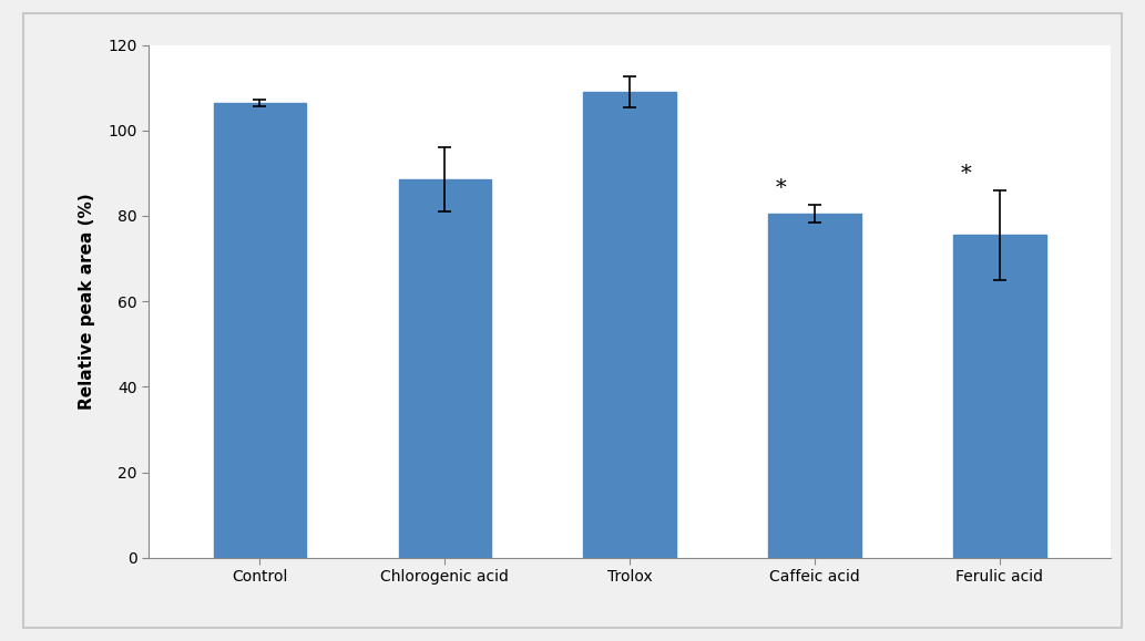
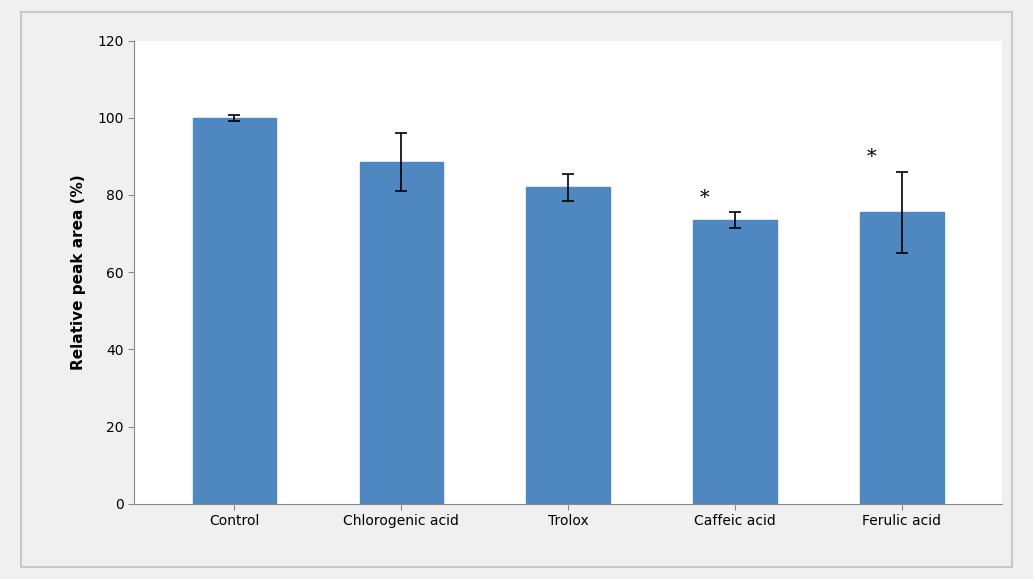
Control: 106.5 -> 100.0
Trolox: 109.0 -> 82.0
Caffeic acid: 80.5 -> 73.5
